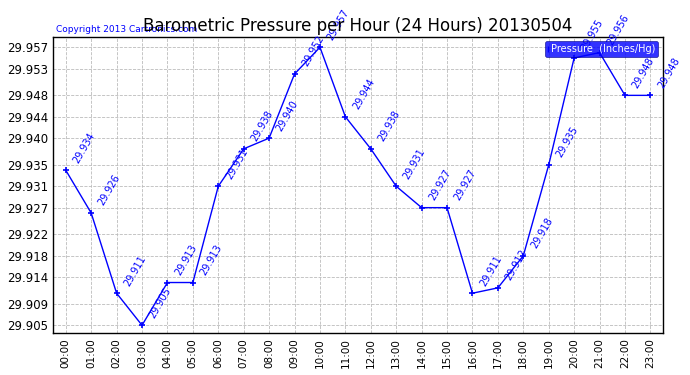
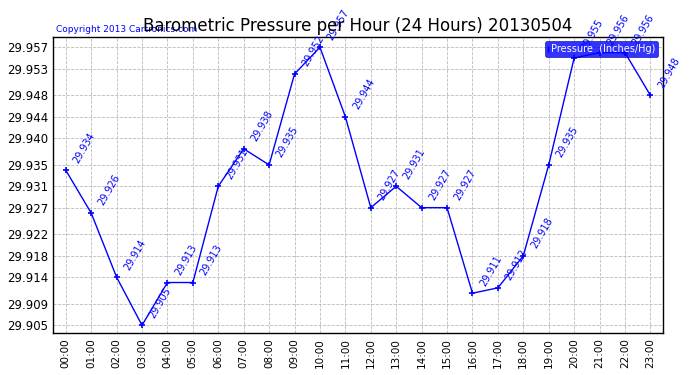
02:00: 29.911 -> 29.914
08:00: 29.940 -> 29.935
12:00: 29.938 -> 29.927
22:00: 29.948 -> 29.956
